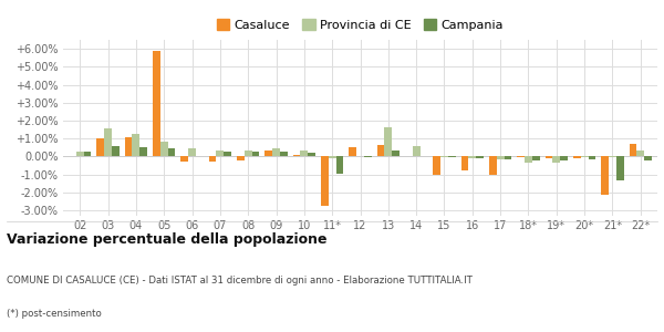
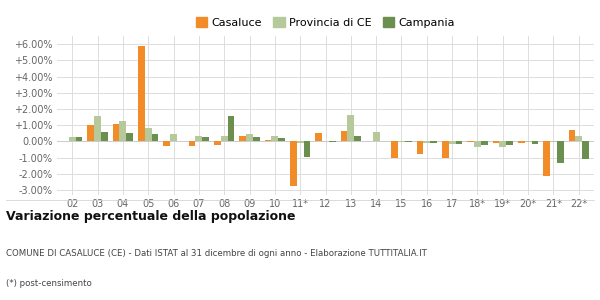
Campania/08: 0.3% -> 1.6%
Campania/22*: -0.2% -> -1.1%
